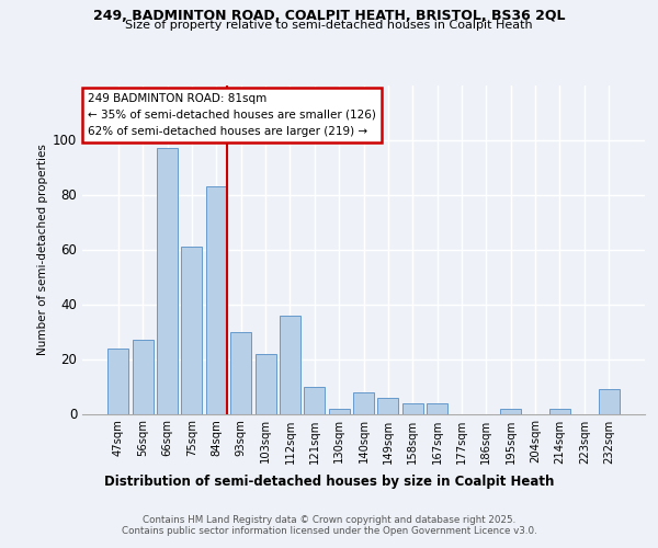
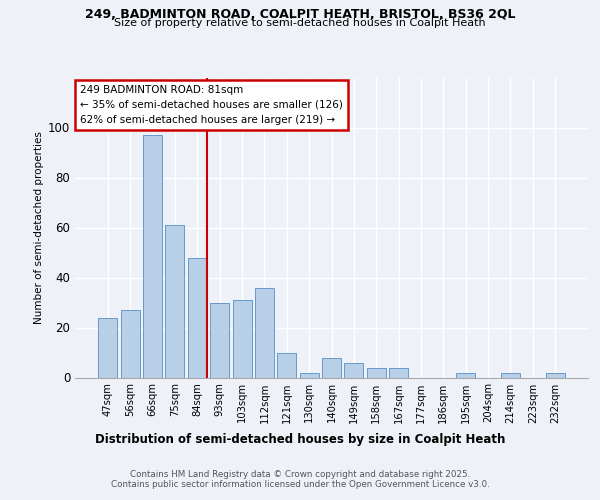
84sqm: 83 -> 48
103sqm: 22 -> 31
232sqm: 9 -> 2
